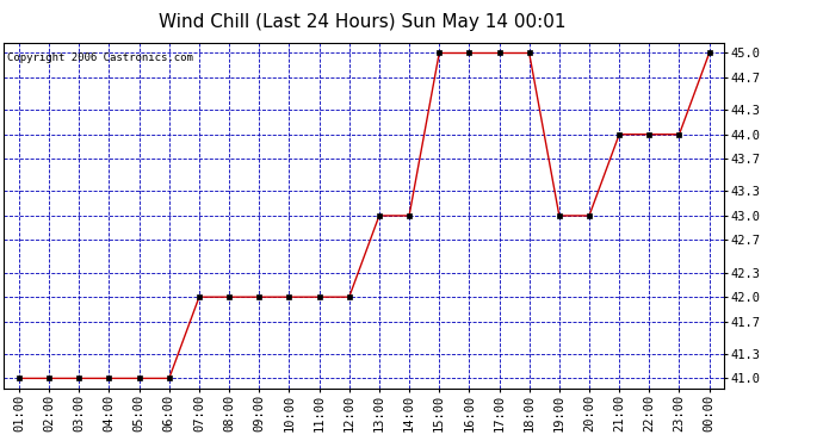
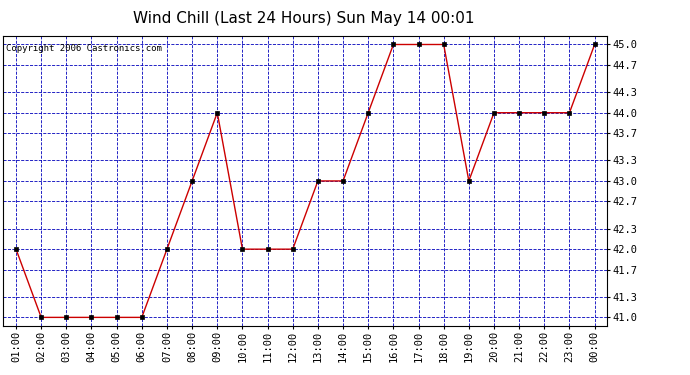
01:00: 41 -> 42
08:00: 42 -> 43
09:00: 42 -> 44
15:00: 45 -> 44
20:00: 43 -> 44
